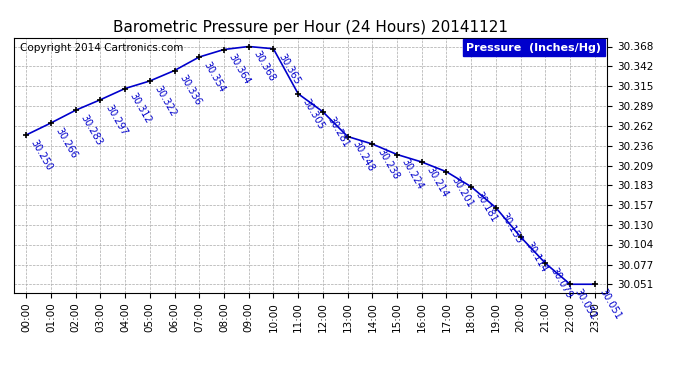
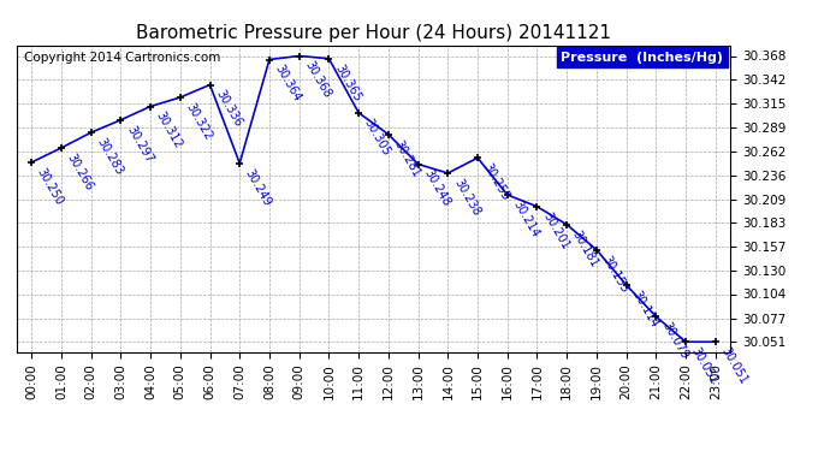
07:00: 30.354 -> 30.249
15:00: 30.224 -> 30.255
